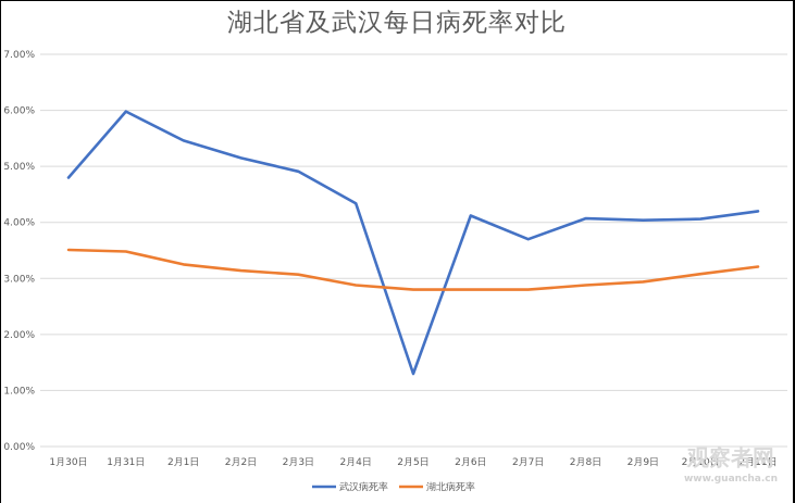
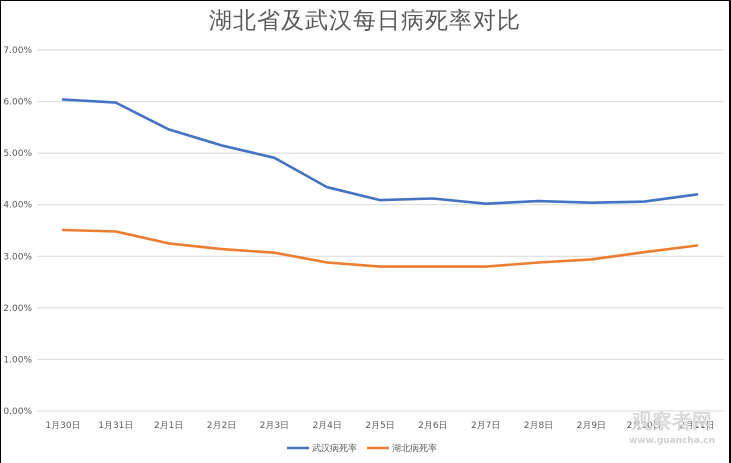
武汉病死率/1月30日: 4.8% -> 6.0%
武汉病死率/2月5日: 1.3% -> 4.1%
武汉病死率/2月7日: 3.7% -> 4.0%
